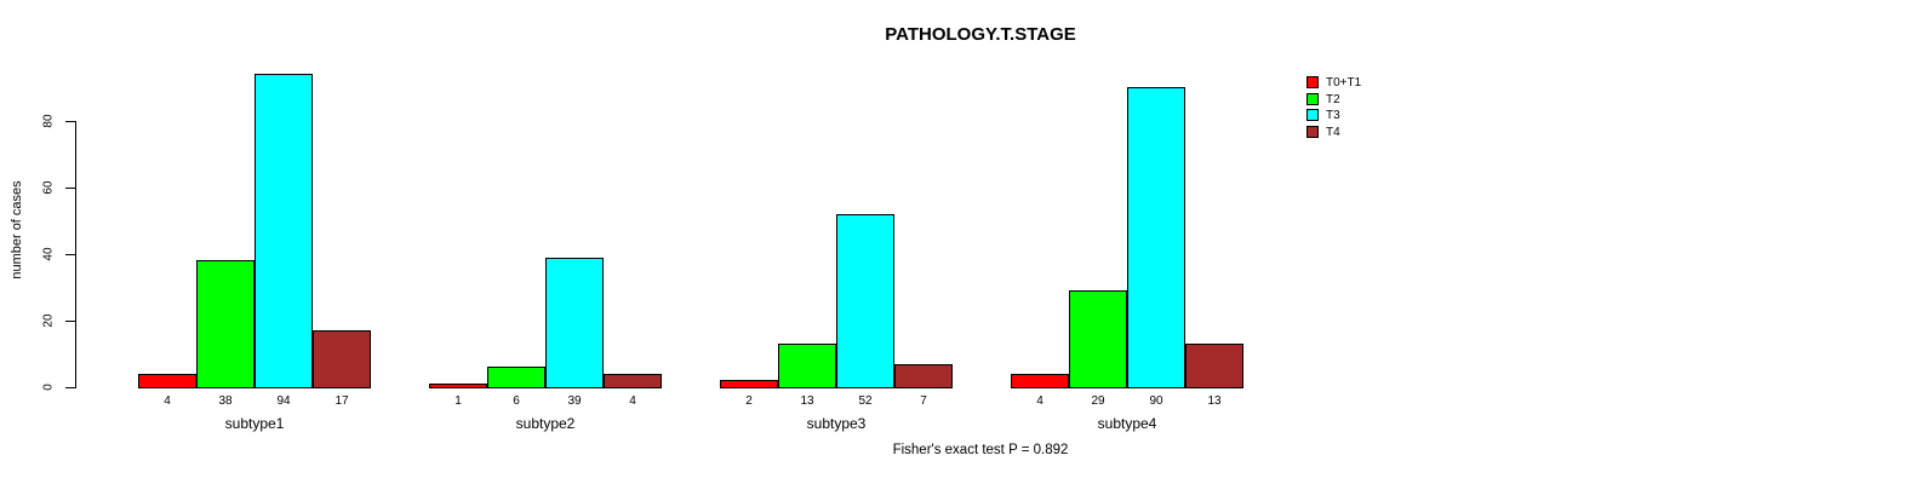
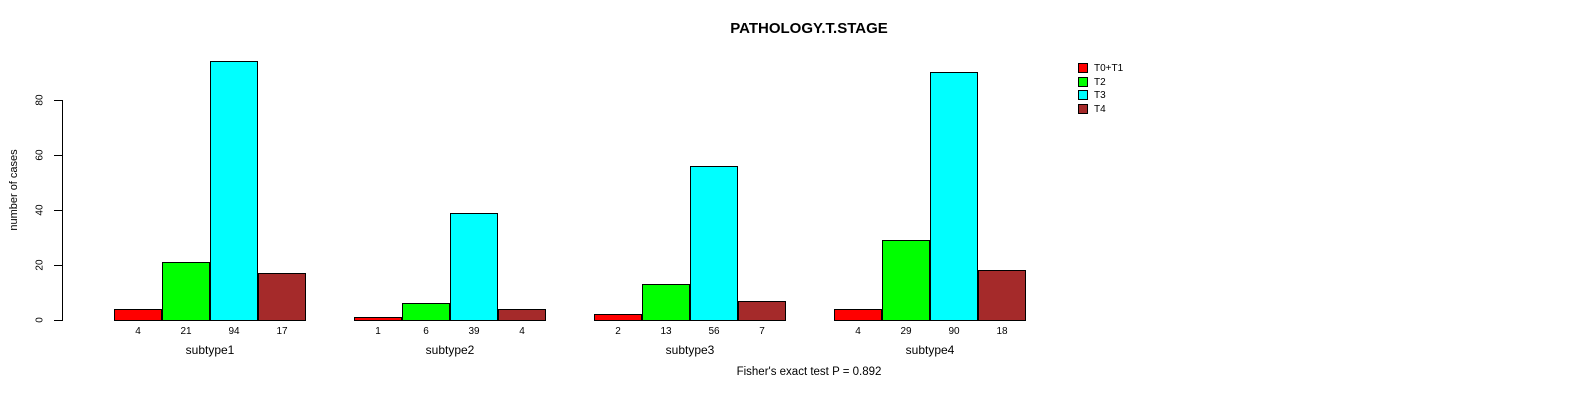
T2/subtype1: 38 -> 21
T3/subtype3: 52 -> 56
T4/subtype4: 13 -> 18
